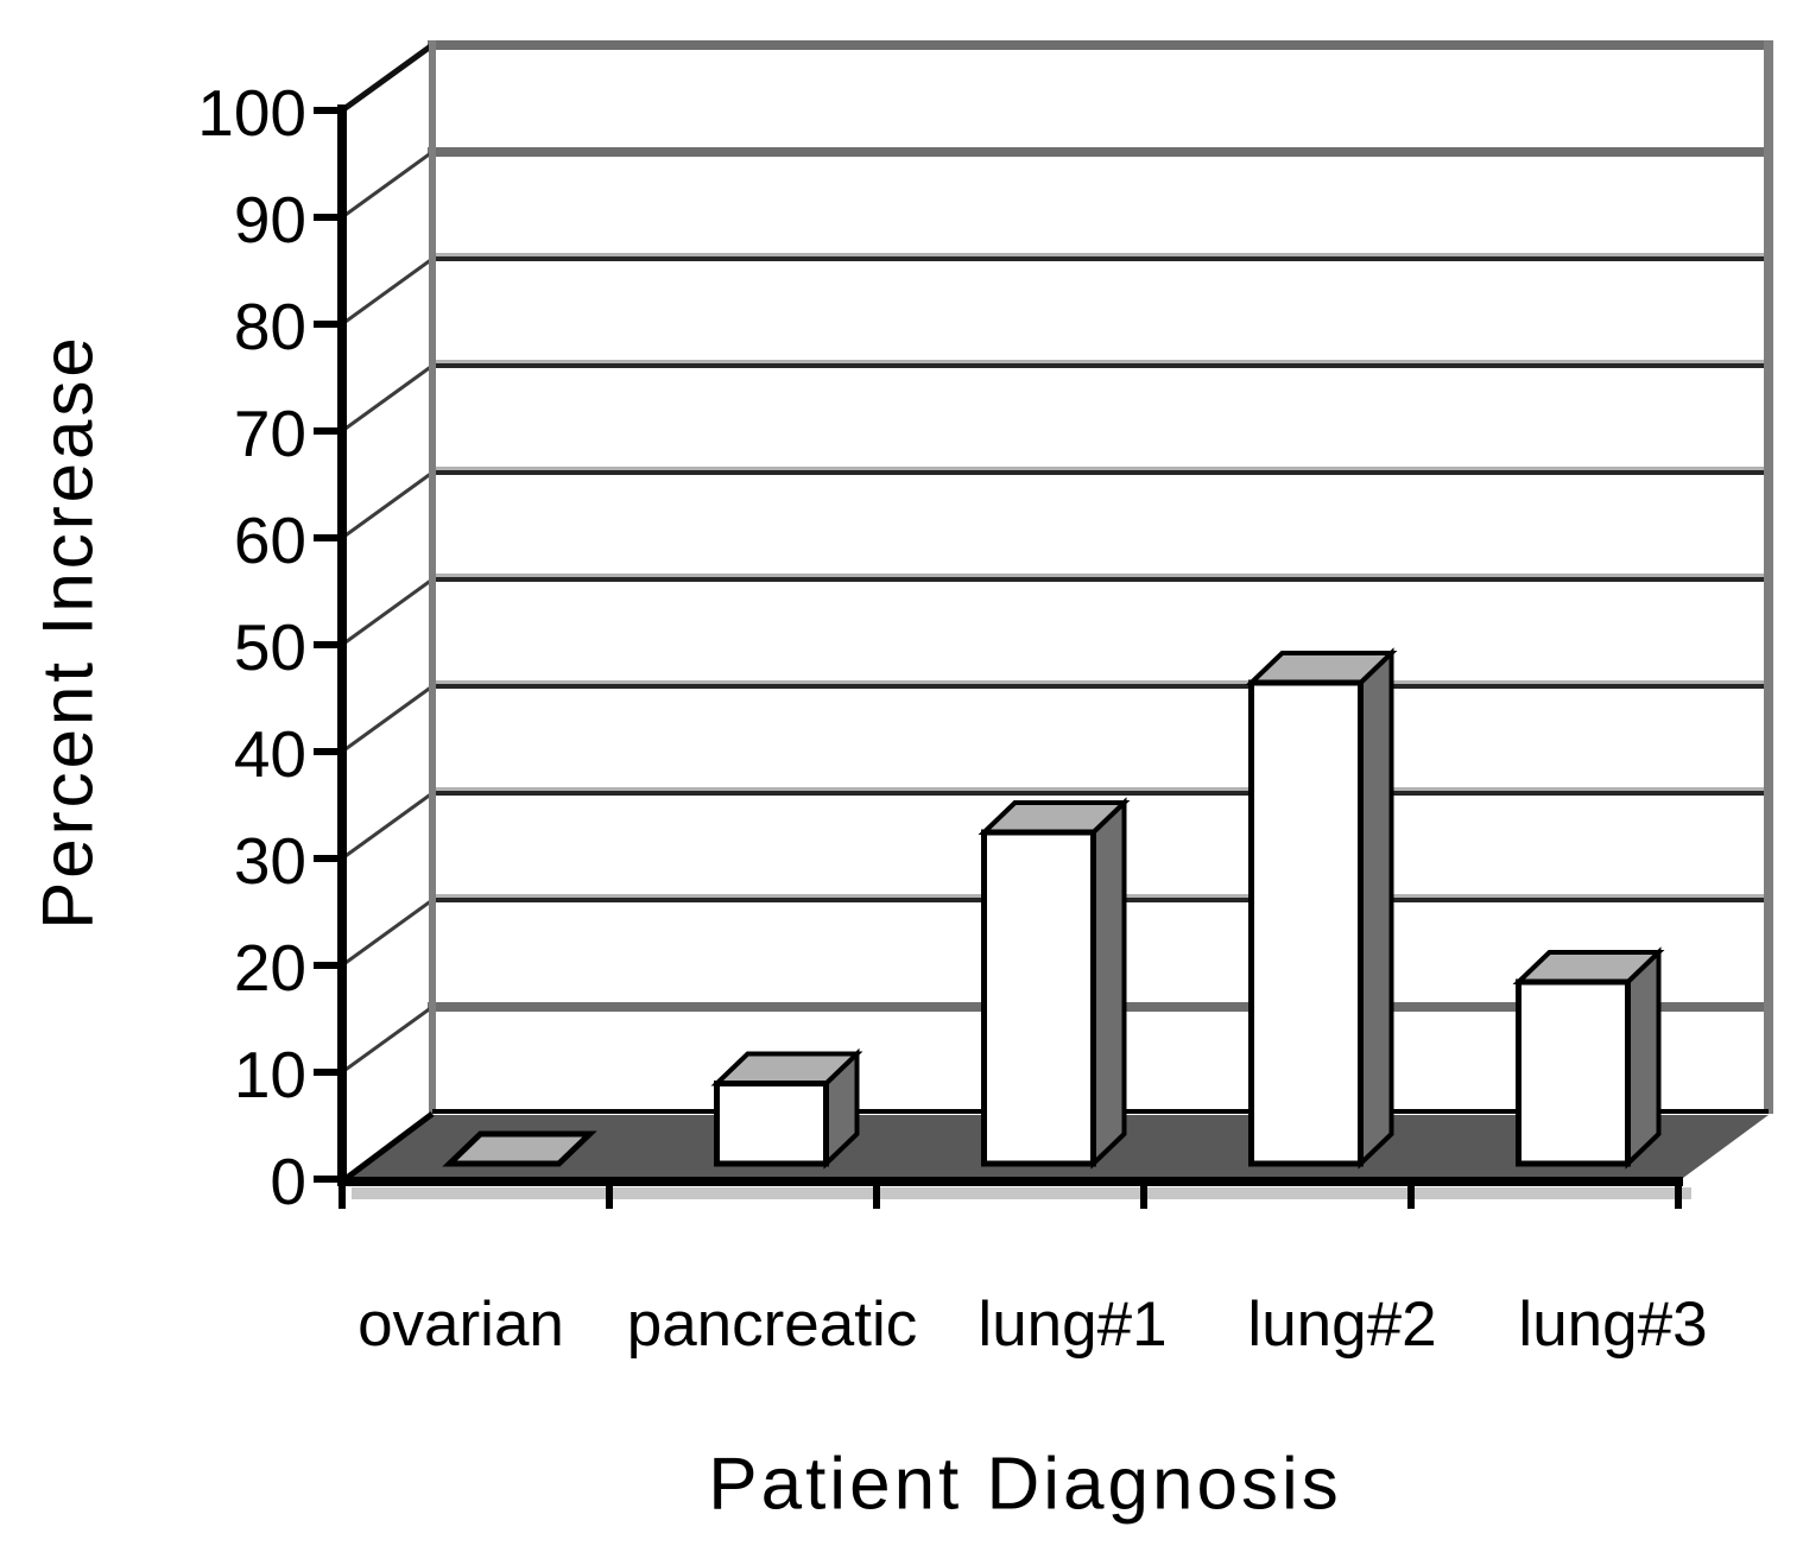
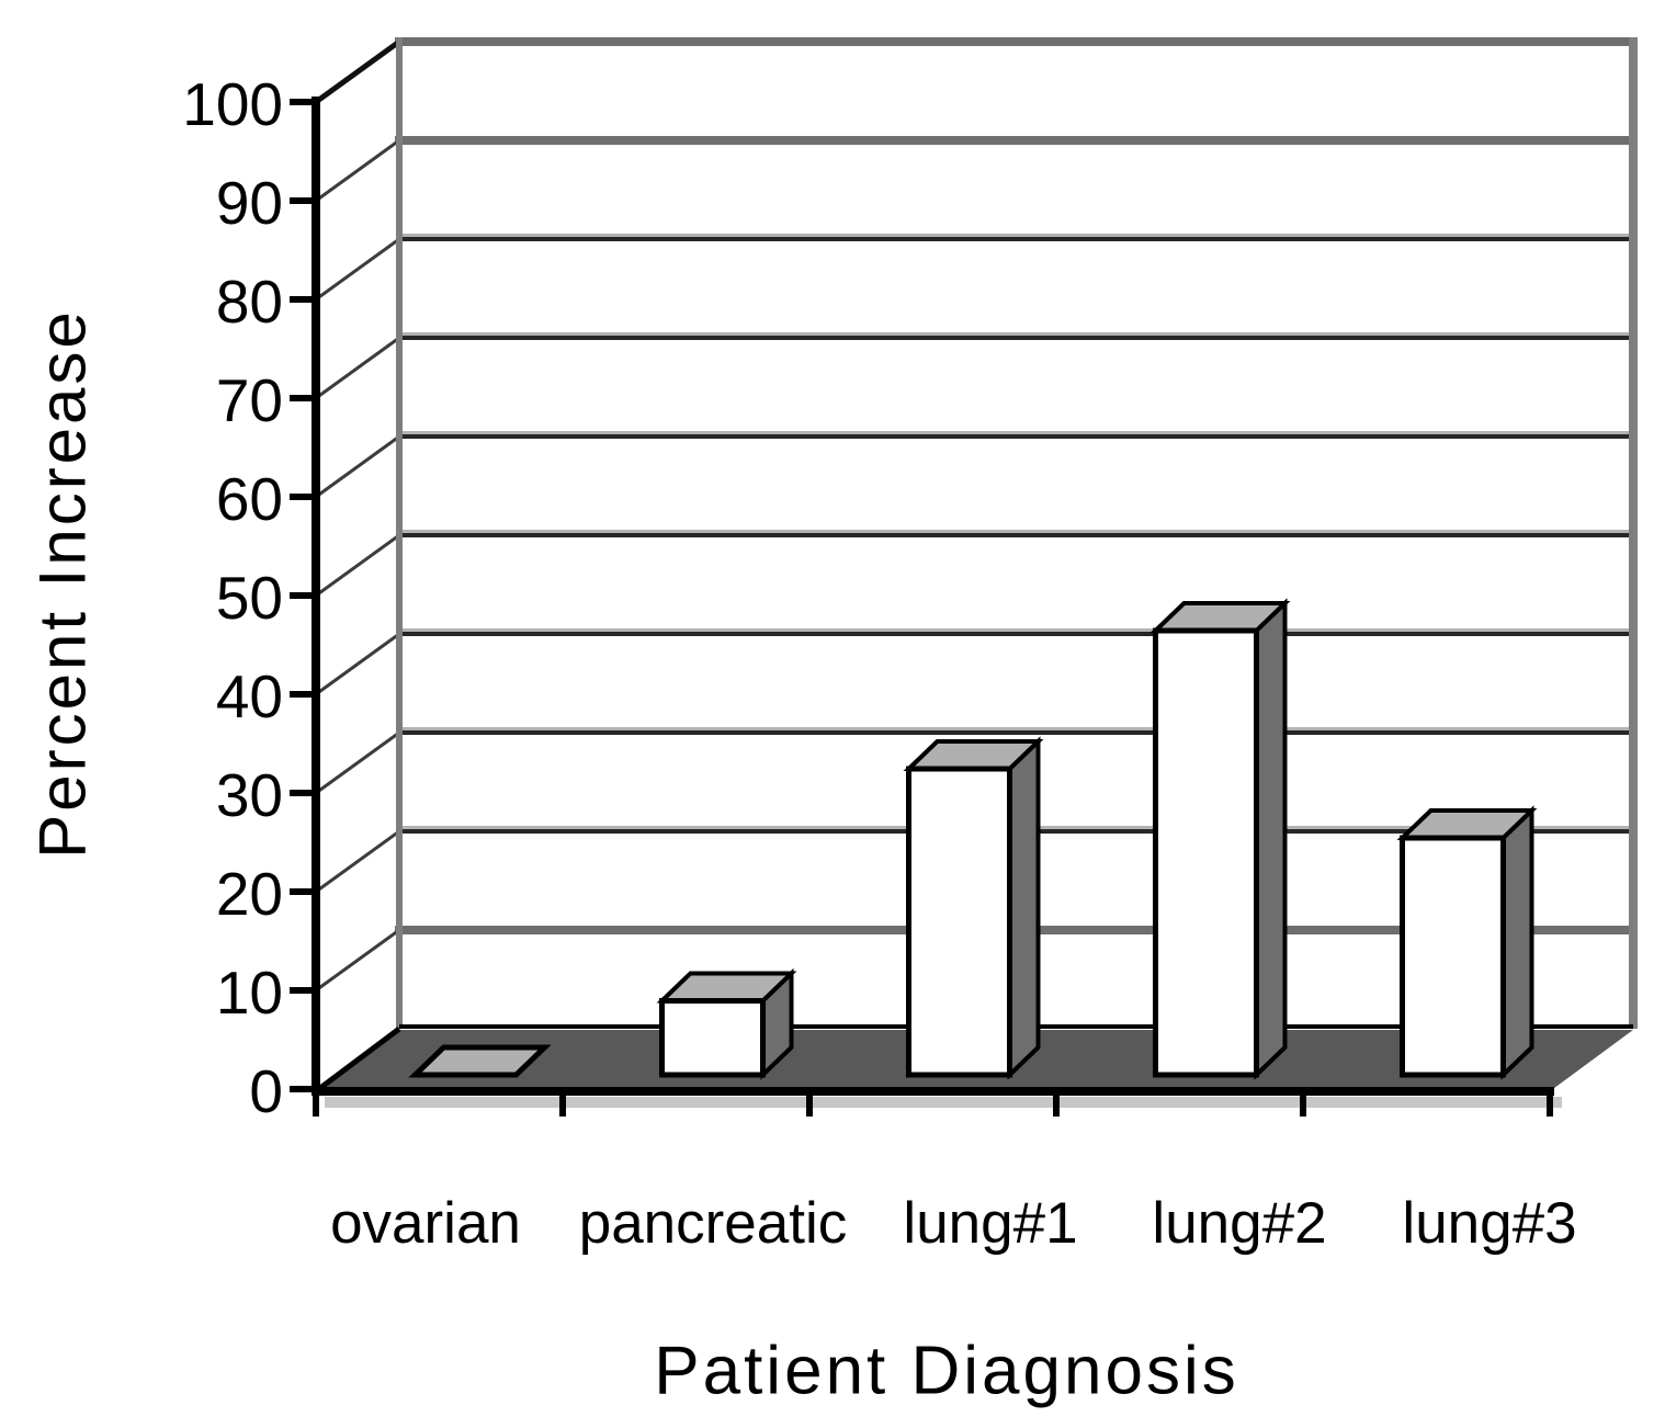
lung#3: 17 -> 24
